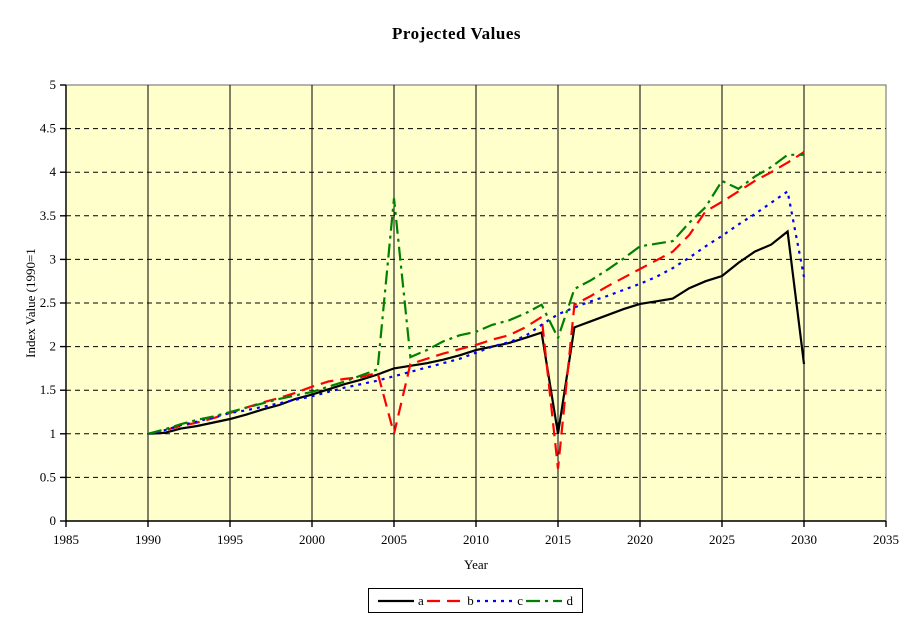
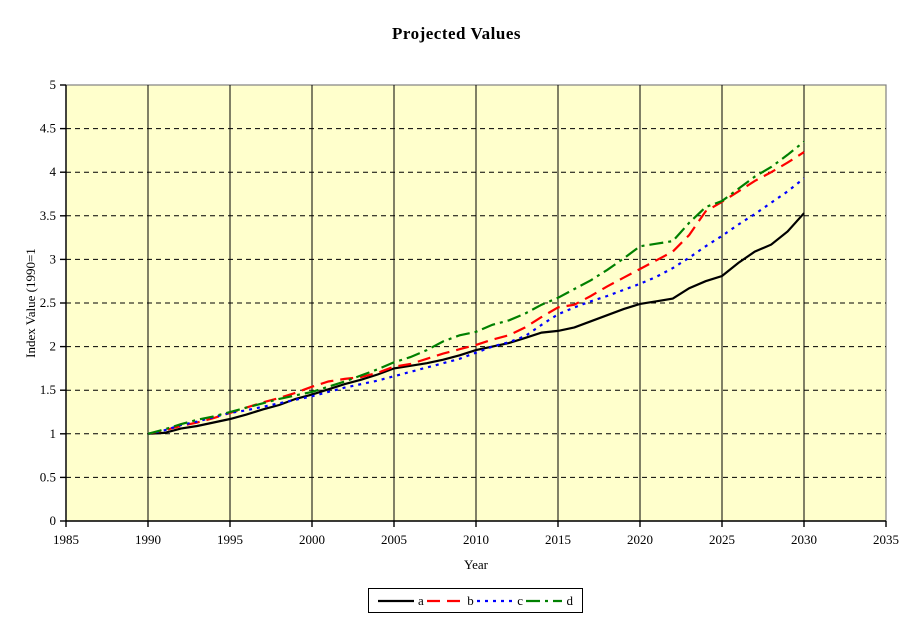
b/2005: 1.0 -> 1.8
d/2005: 3.7 -> 1.8
a/2015: 1.0 -> 2.2
b/2015: 0.6 -> 2.5
d/2015: 2.1 -> 2.6
d/2025: 3.9 -> 3.7
a/2030: 1.8 -> 3.5
c/2030: 2.8 -> 3.9
d/2030: 4.2 -> 4.3
